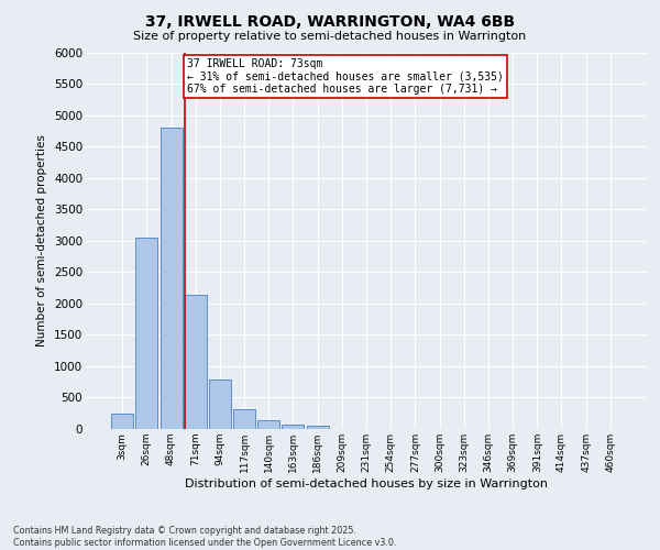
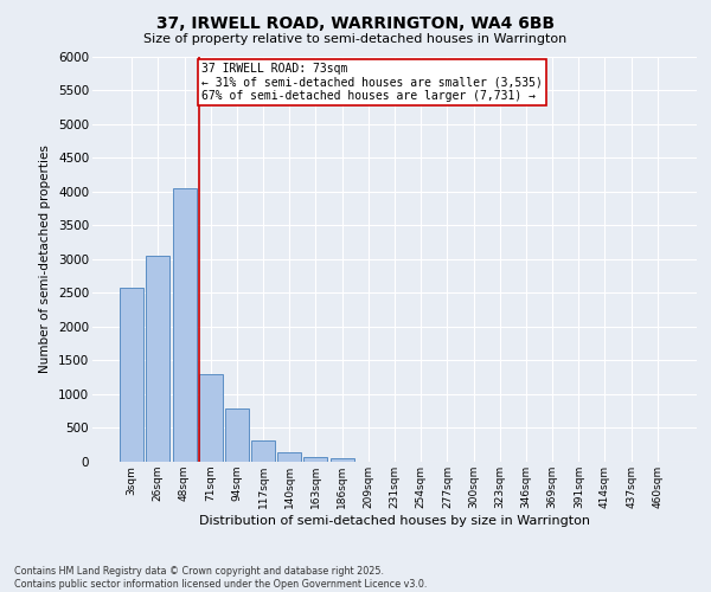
3sqm: 250 -> 2580
48sqm: 4800 -> 4040
71sqm: 2130 -> 1300
